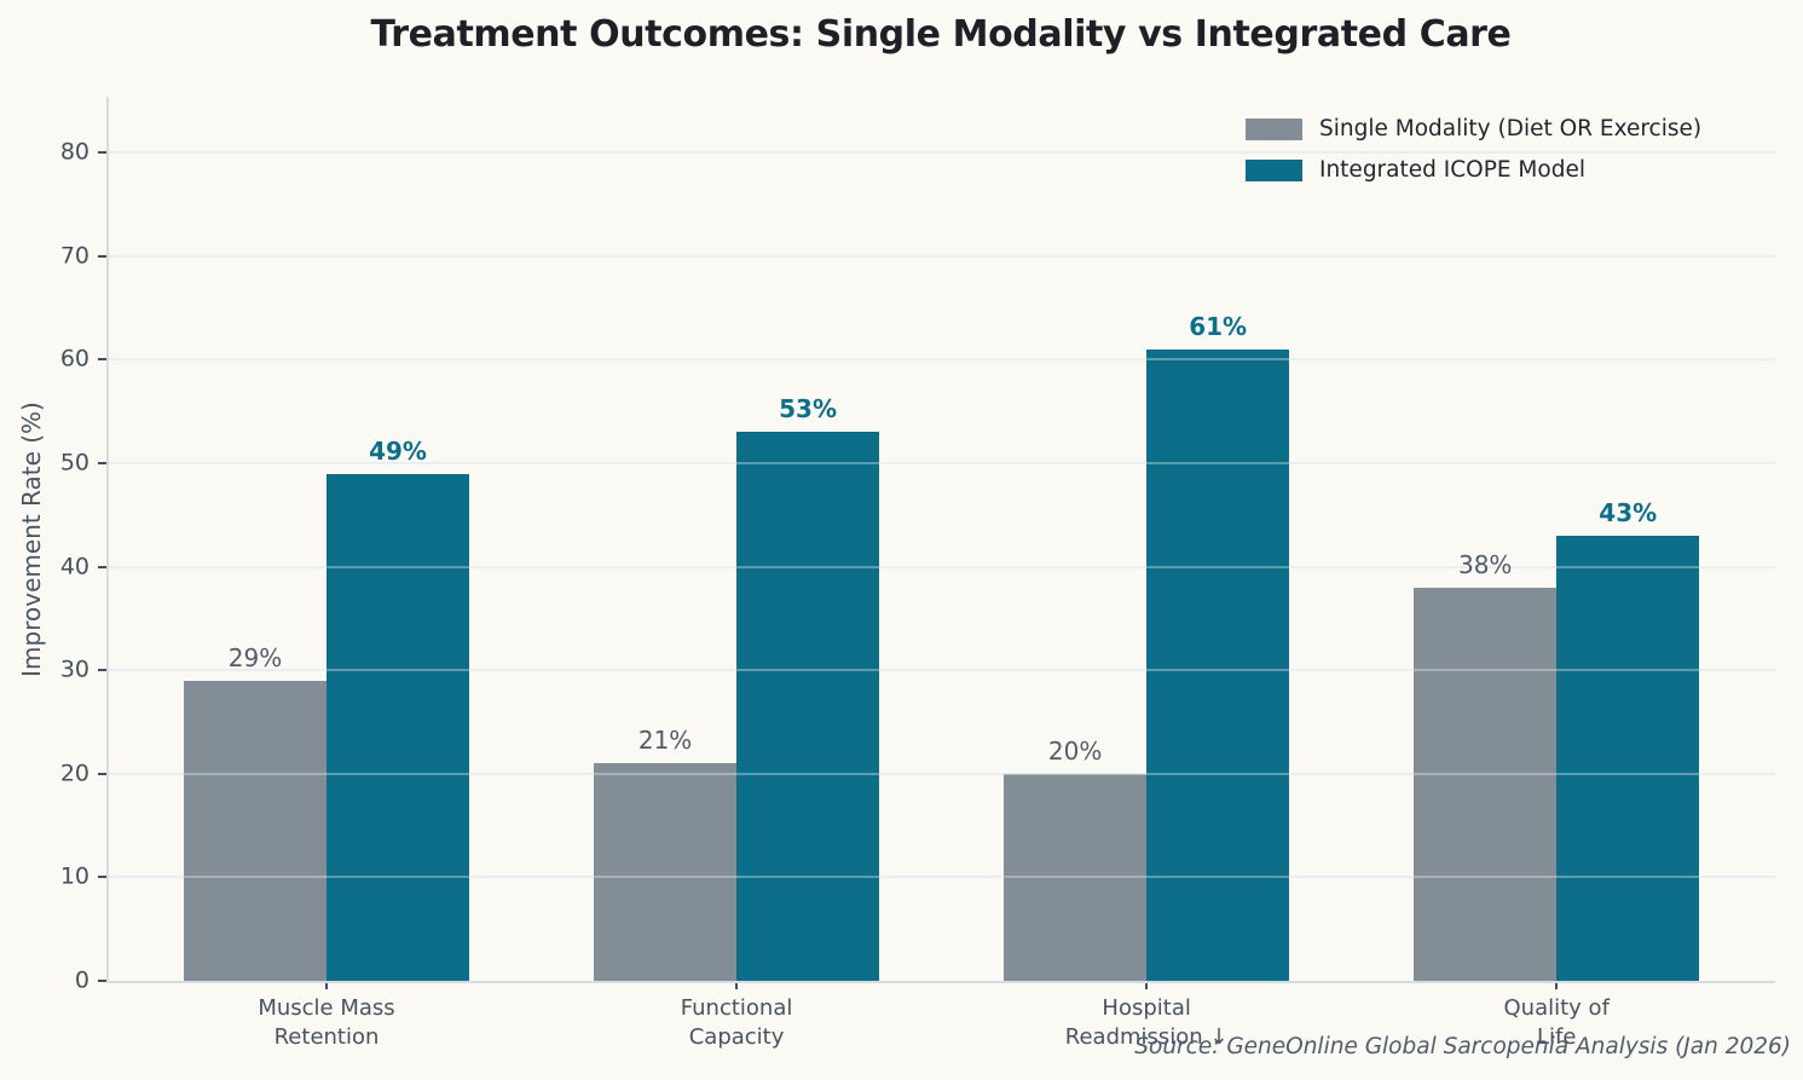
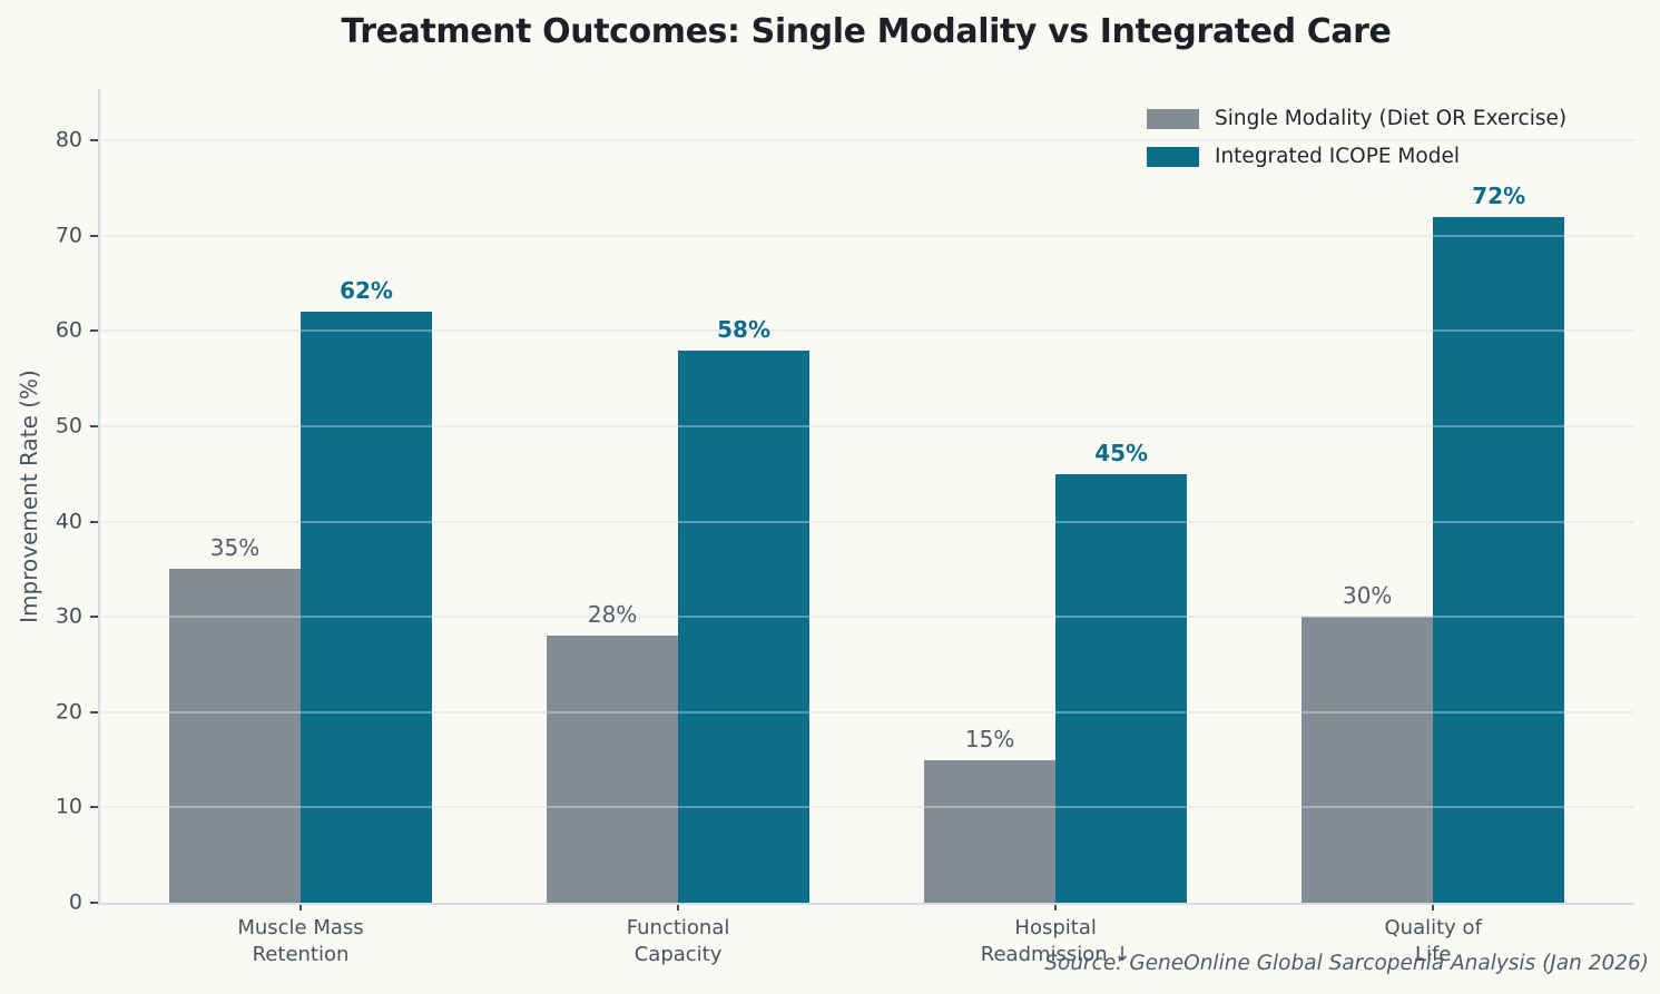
Single Modality (Diet OR Exercise)/Muscle Mass Retention: 29% -> 35%
Integrated ICOPE Model/Muscle Mass Retention: 49% -> 62%
Single Modality (Diet OR Exercise)/Functional Capacity: 21% -> 28%
Integrated ICOPE Model/Functional Capacity: 53% -> 58%
Single Modality (Diet OR Exercise)/Hospital Readmission ↓: 20% -> 15%
Integrated ICOPE Model/Hospital Readmission ↓: 61% -> 45%
Single Modality (Diet OR Exercise)/Quality of Life: 38% -> 30%
Integrated ICOPE Model/Quality of Life: 43% -> 72%
